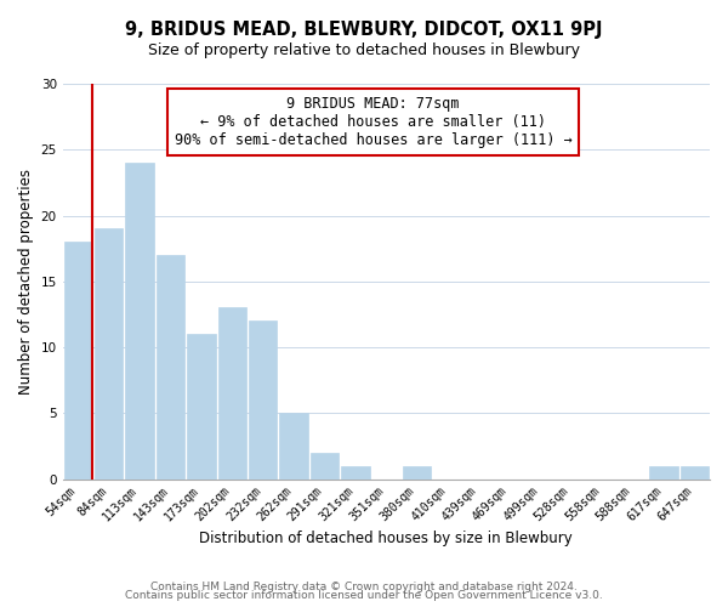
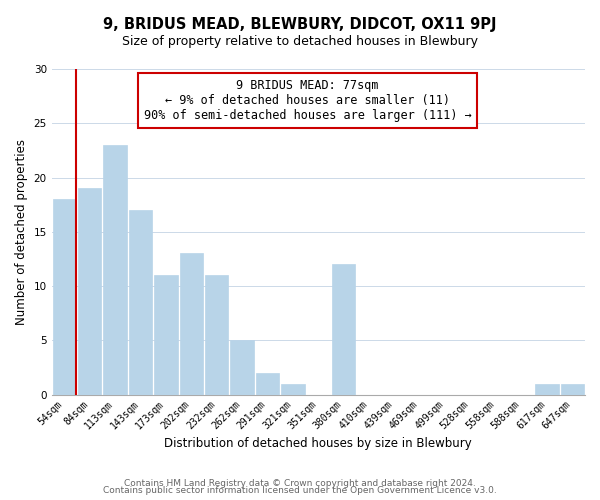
113sqm: 24 -> 23
232sqm: 12 -> 11
380sqm: 1 -> 12
